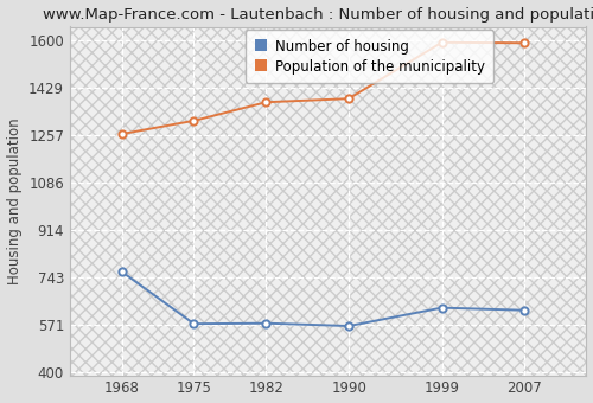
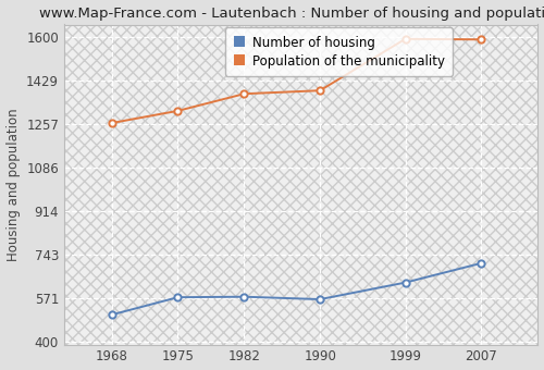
Number of housing/1968: 765 -> 507
Number of housing/2007: 625 -> 710
